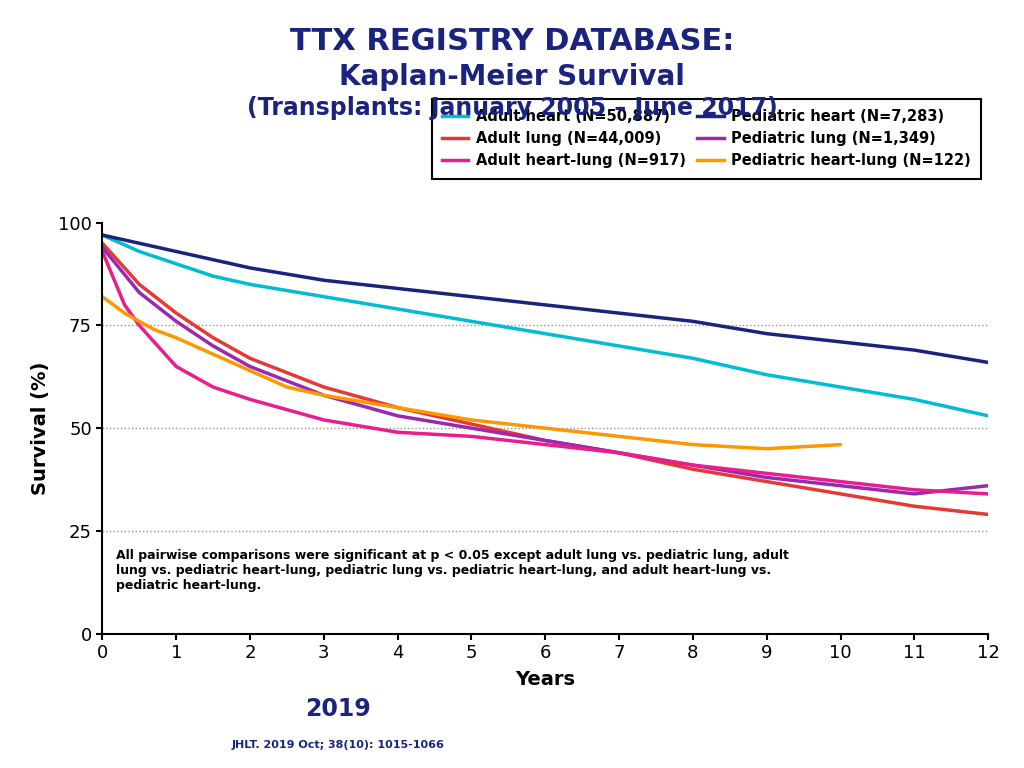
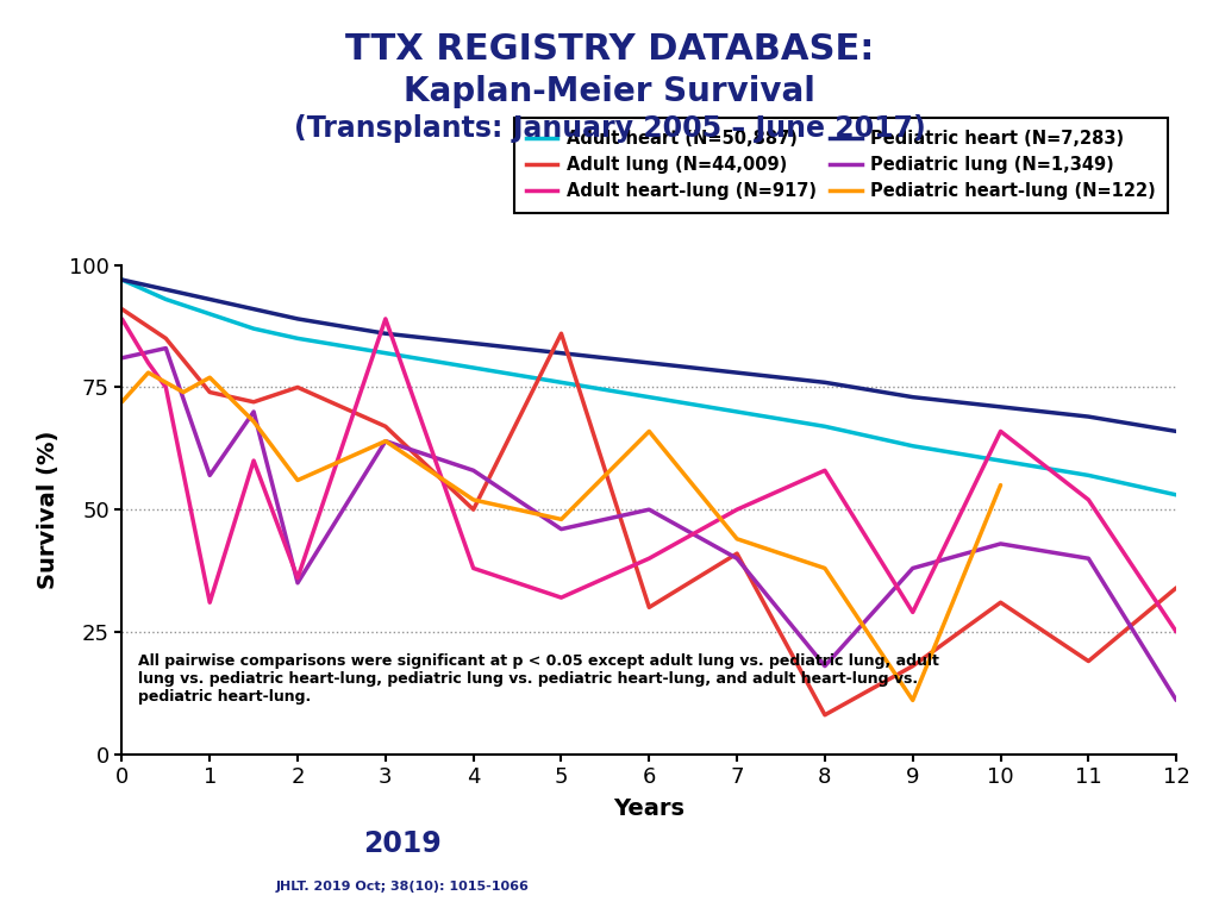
Adult lung (N=44,009)/0: 95 -> 91
Pediatric lung (N=1,349)/0: 94 -> 81
Adult heart-lung (N=917)/0: 93 -> 89
Pediatric heart-lung (N=122)/0: 82 -> 72
Adult lung (N=44,009)/1: 78 -> 74
Pediatric lung (N=1,349)/1: 76 -> 57
Adult heart-lung (N=917)/1: 65 -> 31
Pediatric heart-lung (N=122)/1: 72 -> 77
Adult lung (N=44,009)/2: 67 -> 75
Pediatric lung (N=1,349)/2: 65 -> 35
Adult heart-lung (N=917)/2: 57 -> 36
Pediatric heart-lung (N=122)/2: 64 -> 56
Adult lung (N=44,009)/3: 60 -> 67
Pediatric lung (N=1,349)/3: 58 -> 64
Adult heart-lung (N=917)/3: 52 -> 89
Pediatric heart-lung (N=122)/3: 58 -> 64
Adult lung (N=44,009)/4: 55 -> 50
Pediatric lung (N=1,349)/4: 53 -> 58
Adult heart-lung (N=917)/4: 49 -> 38
Pediatric heart-lung (N=122)/4: 55 -> 52
Adult lung (N=44,009)/5: 51 -> 86
Pediatric lung (N=1,349)/5: 50 -> 46
Adult heart-lung (N=917)/5: 48 -> 32
Pediatric heart-lung (N=122)/5: 52 -> 48
Adult lung (N=44,009)/6: 47 -> 30
Pediatric lung (N=1,349)/6: 47 -> 50
Adult heart-lung (N=917)/6: 46 -> 40
Pediatric heart-lung (N=122)/6: 50 -> 66
Adult lung (N=44,009)/7: 44 -> 41
Pediatric lung (N=1,349)/7: 44 -> 40
Adult heart-lung (N=917)/7: 44 -> 50
Pediatric heart-lung (N=122)/7: 48 -> 44
Adult lung (N=44,009)/8: 40 -> 8
Pediatric lung (N=1,349)/8: 41 -> 18
Adult heart-lung (N=917)/8: 41 -> 58
Pediatric heart-lung (N=122)/8: 46 -> 38
Adult lung (N=44,009)/9: 37 -> 18
Adult heart-lung (N=917)/9: 39 -> 29
Pediatric heart-lung (N=122)/9: 45 -> 11
Adult lung (N=44,009)/10: 34 -> 31
Pediatric lung (N=1,349)/10: 36 -> 43
Adult heart-lung (N=917)/10: 37 -> 66
Pediatric heart-lung (N=122)/10: 46 -> 55
Adult lung (N=44,009)/11: 31 -> 19
Pediatric lung (N=1,349)/11: 34 -> 40
Adult heart-lung (N=917)/11: 35 -> 52
Adult lung (N=44,009)/12: 29 -> 34
Pediatric lung (N=1,349)/12: 36 -> 11
Adult heart-lung (N=917)/12: 34 -> 25
